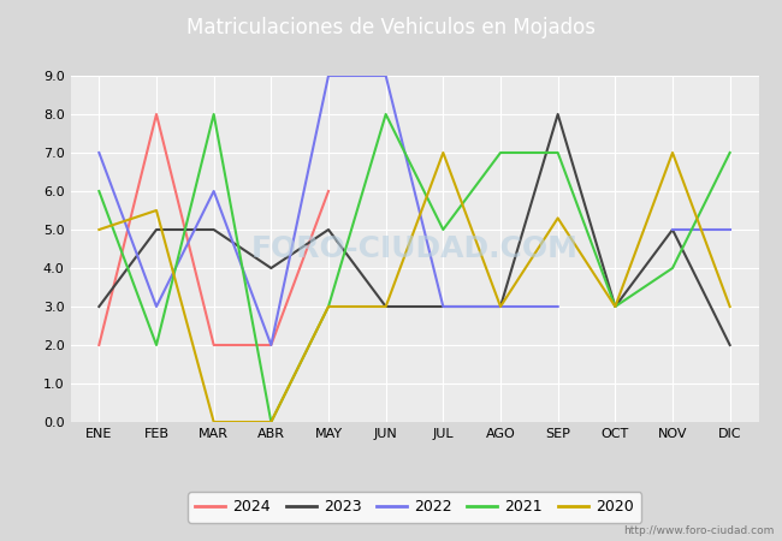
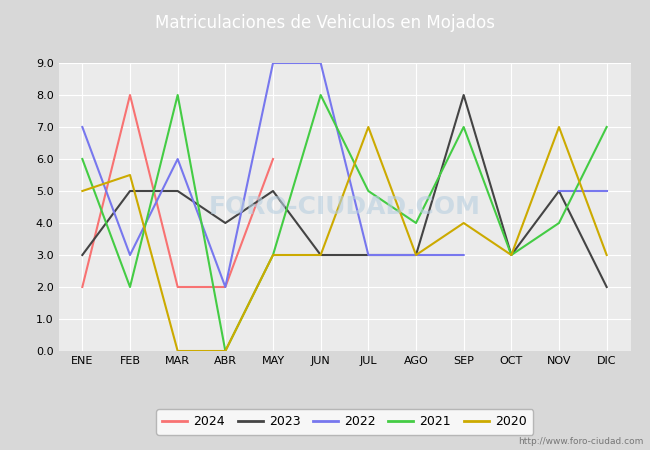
2021/AGO: 7 -> 4
2020/SEP: 5.3 -> 4.0
